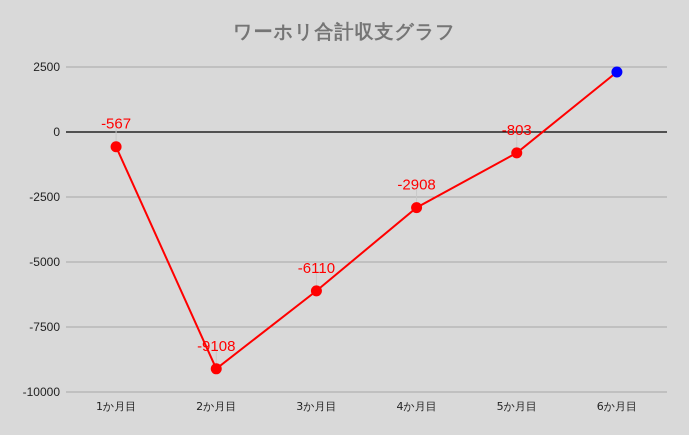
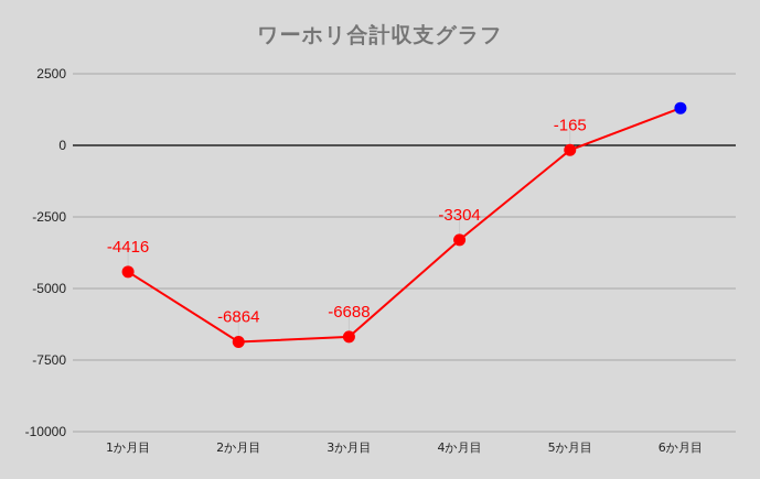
1か月目: -567 -> -4416
2か月目: -9108 -> -6864
3か月目: -6110 -> -6688
4か月目: -2908 -> -3304
5か月目: -803 -> -165
6か月目: 2300 -> 1300
